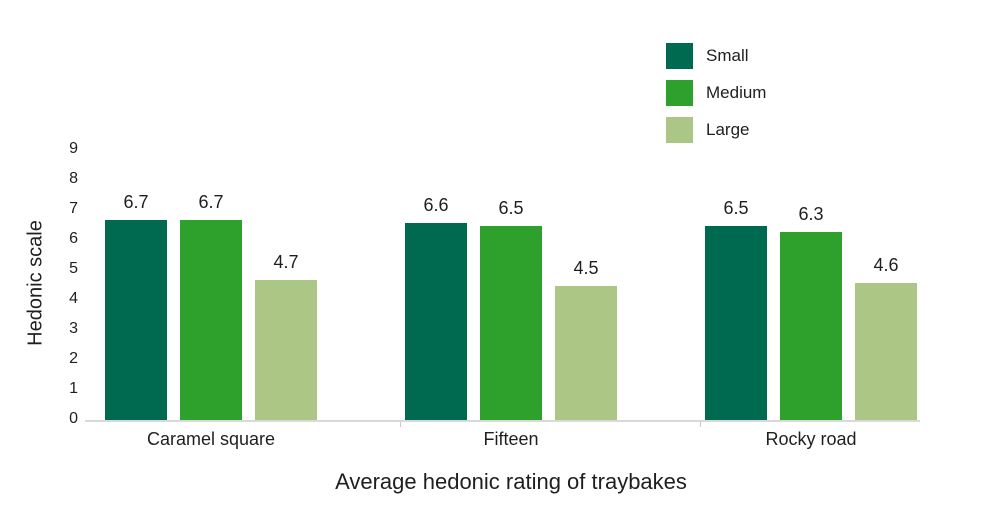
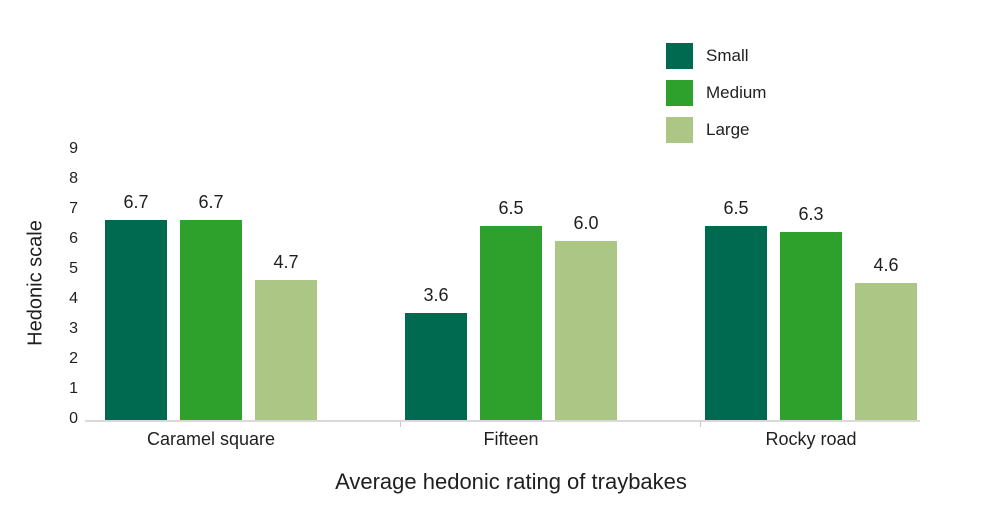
Small/Fifteen: 6.6 -> 3.6
Large/Fifteen: 4.5 -> 6.0
